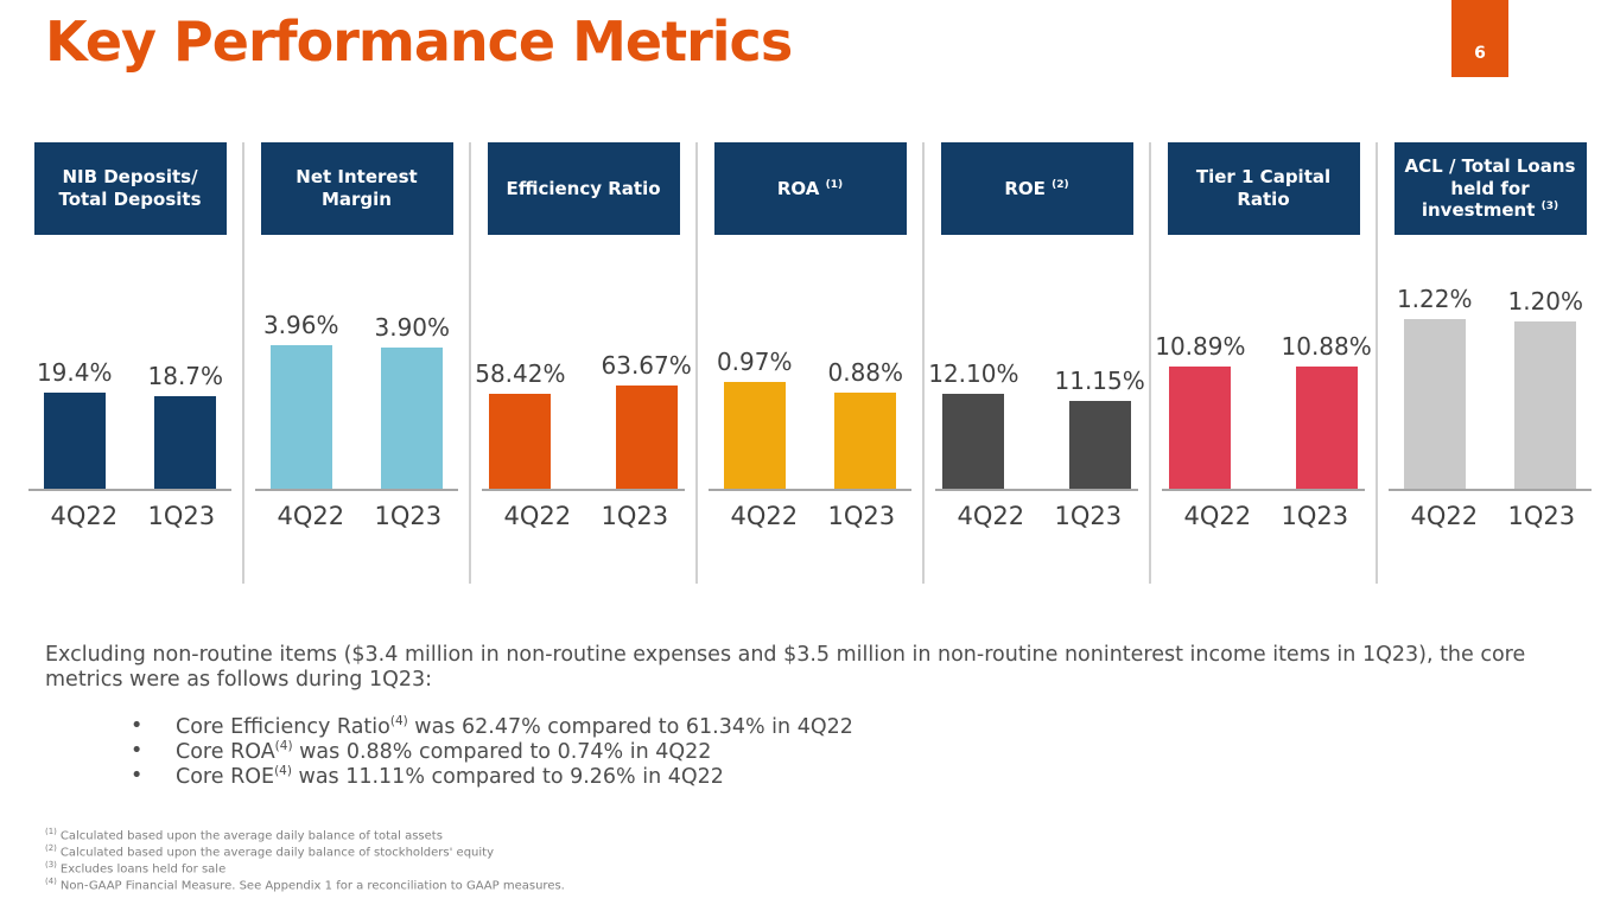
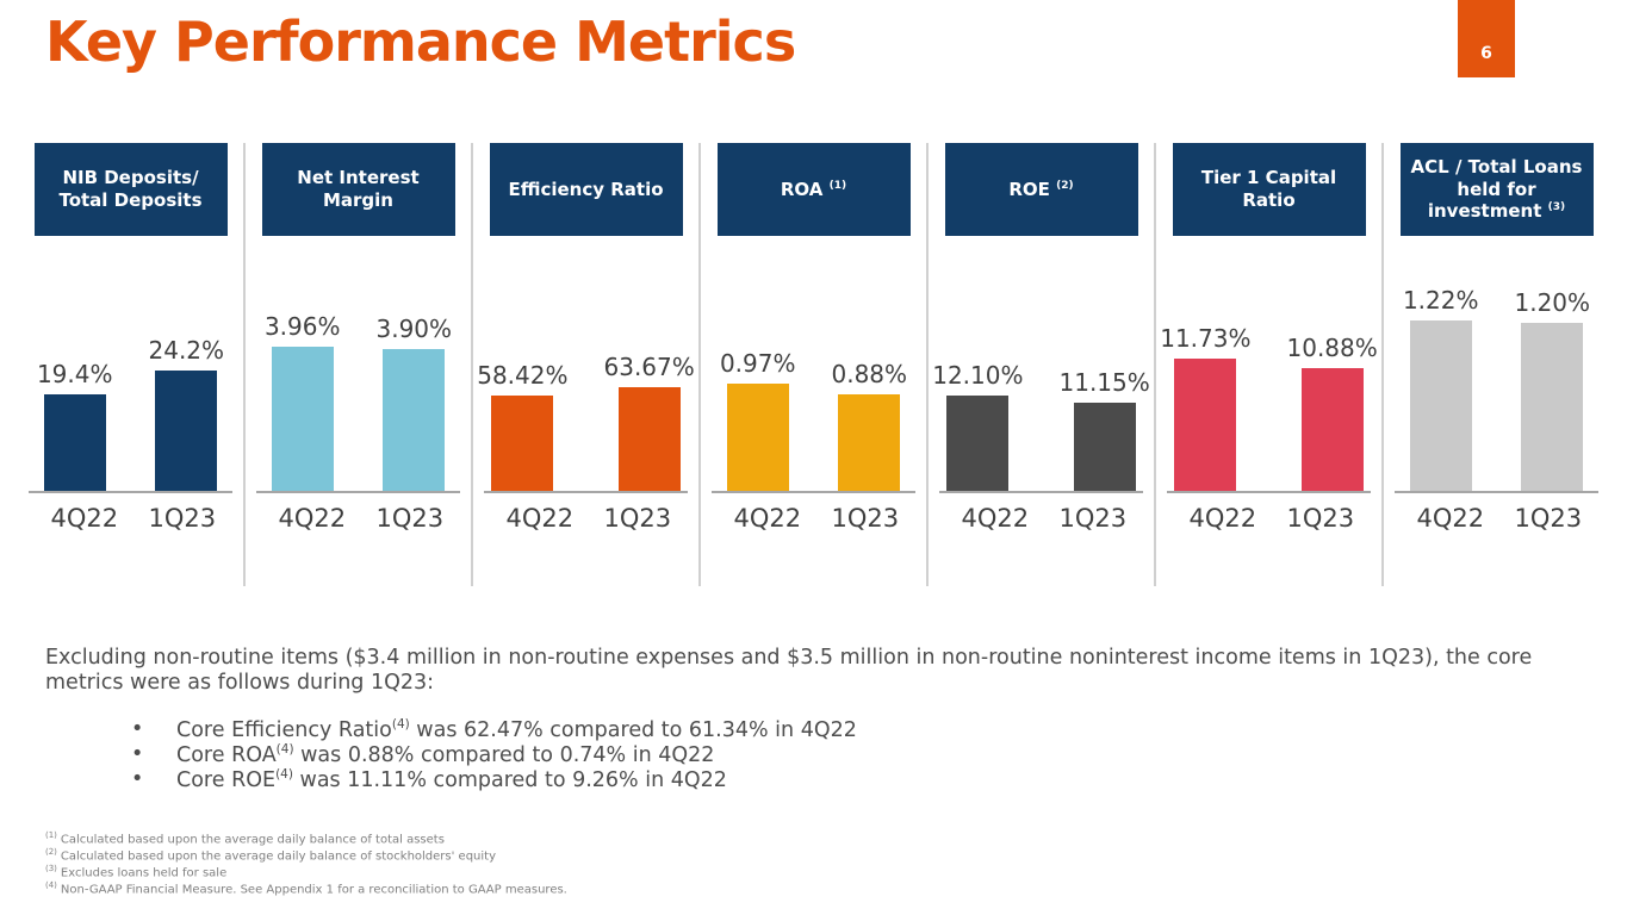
NIB Deposits/ Total Deposits/1Q23: 18.7% -> 24.2%
Tier 1 Capital Ratio/4Q22: 10.89% -> 11.73%
